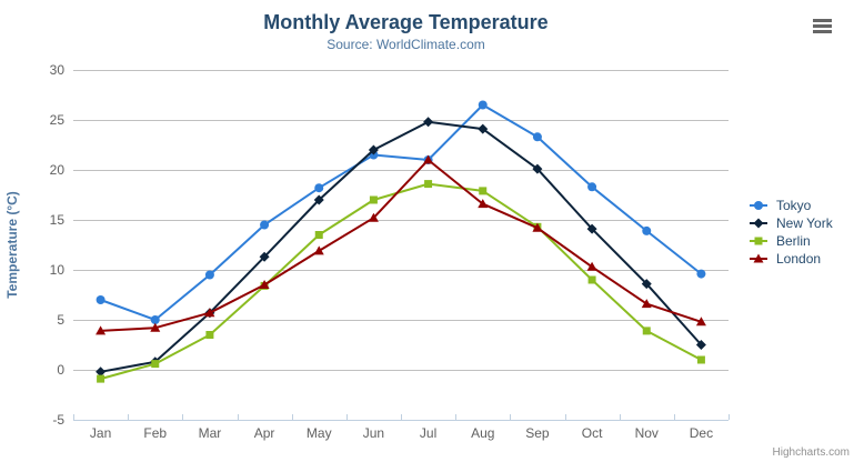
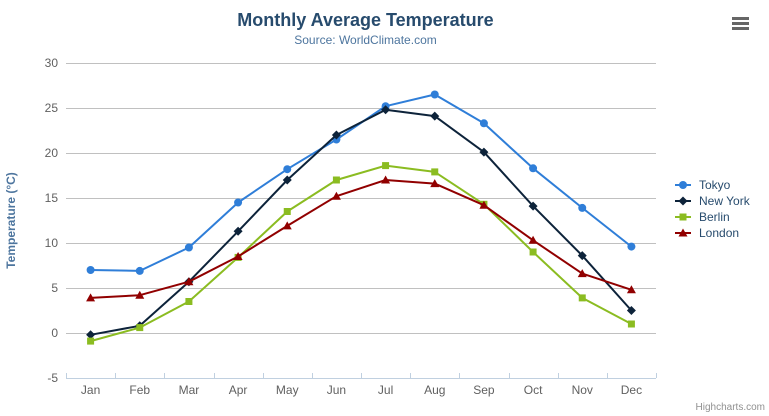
Tokyo/Feb: 5 -> 7
Tokyo/Jul: 21 -> 25
London/Jul: 21 -> 17
